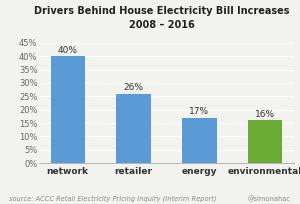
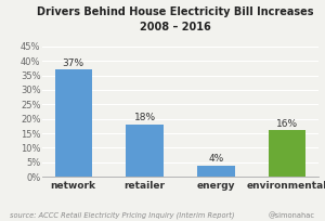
network: 40% -> 37%
retailer: 26% -> 18%
energy: 17% -> 4%
